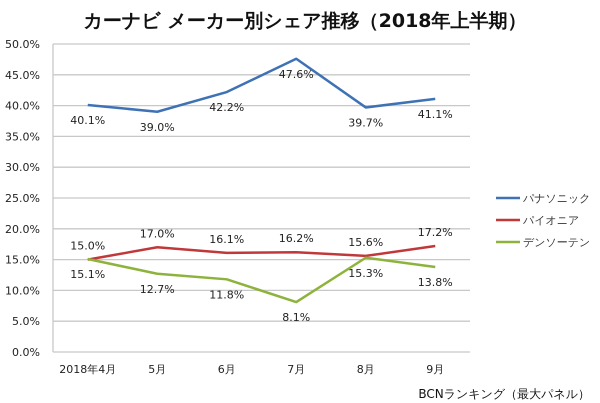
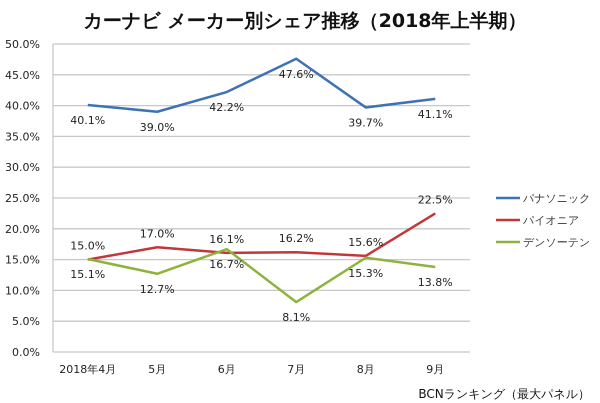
デンソーテン/6月: 11.8% -> 16.7%
パイオニア/9月: 17.2% -> 22.5%
